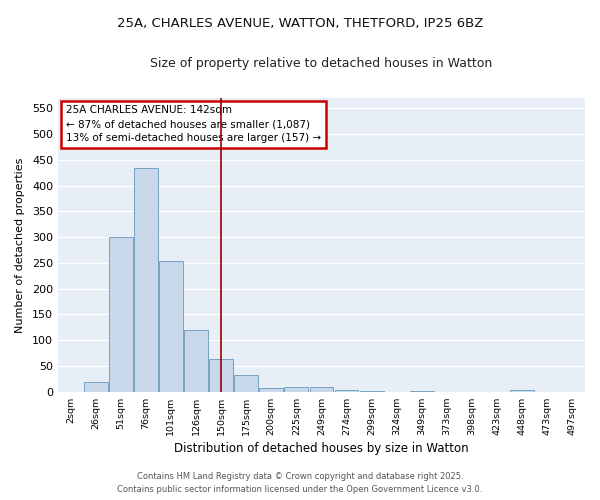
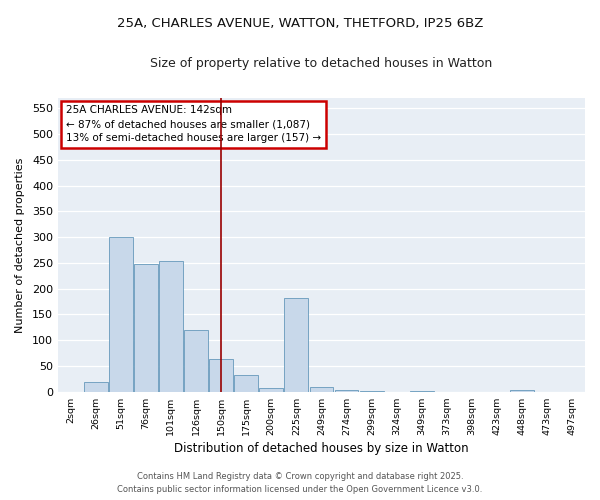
76sqm: 435 -> 248
225sqm: 10 -> 182
